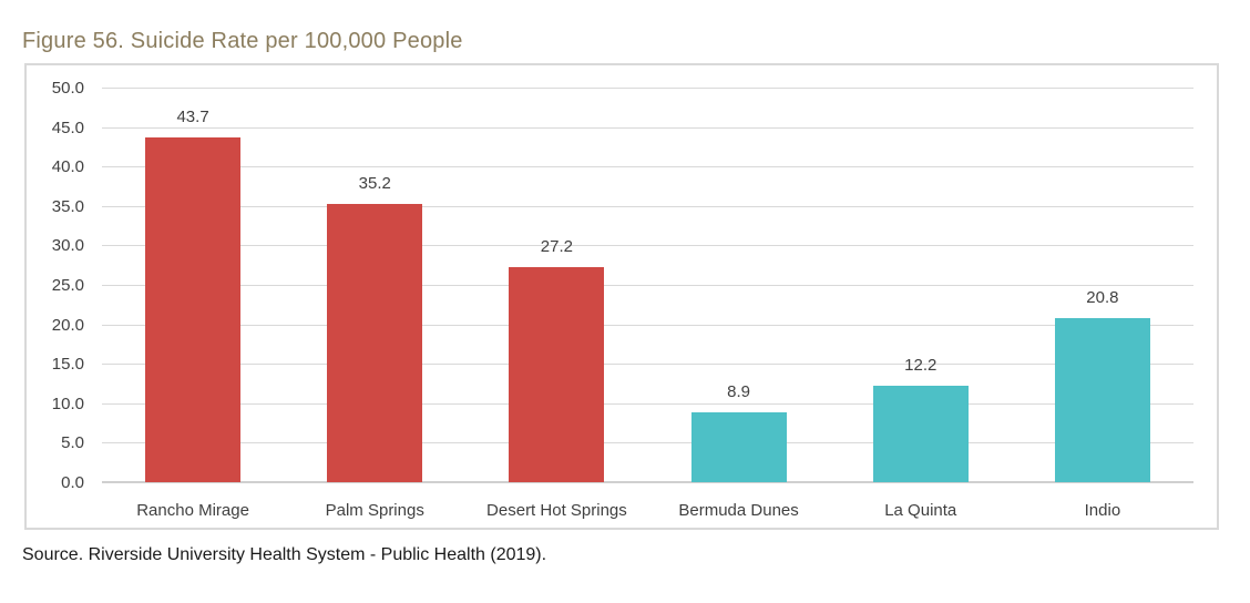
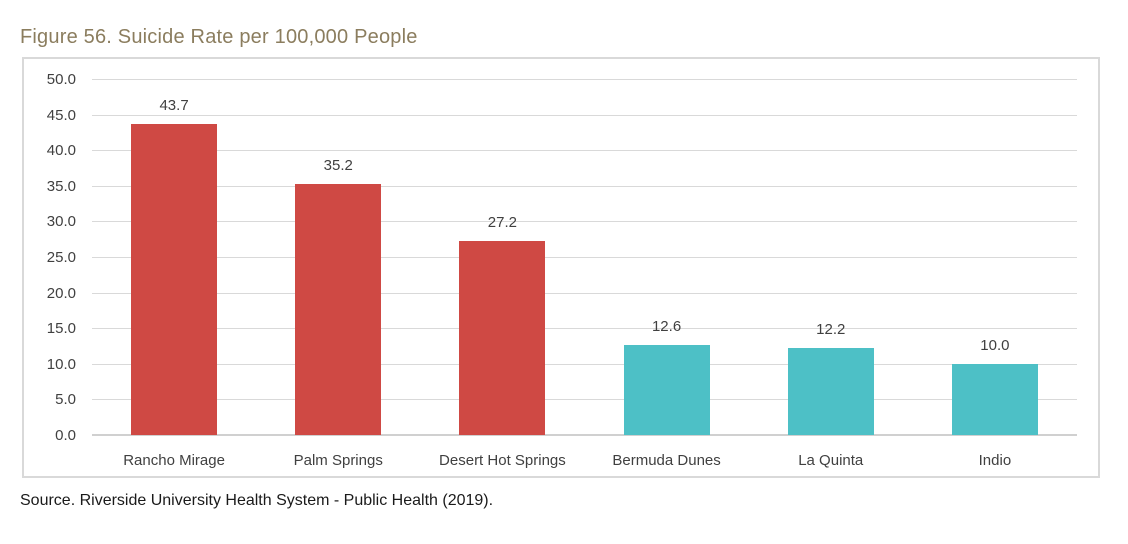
Bermuda Dunes: 8.9 -> 12.6
Indio: 20.8 -> 10.0
